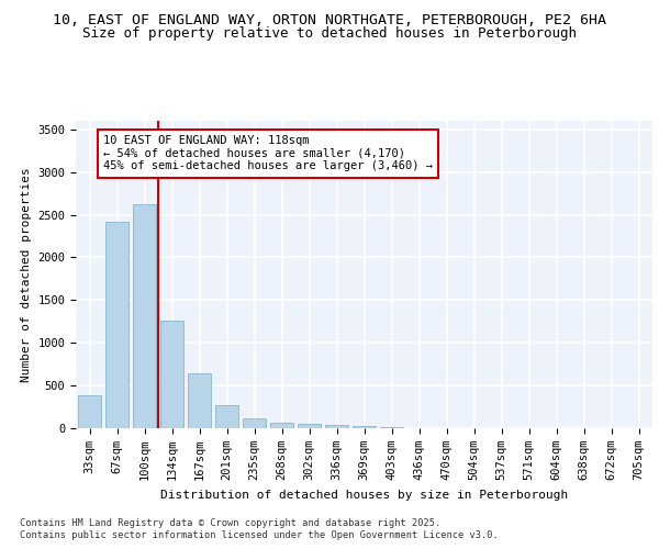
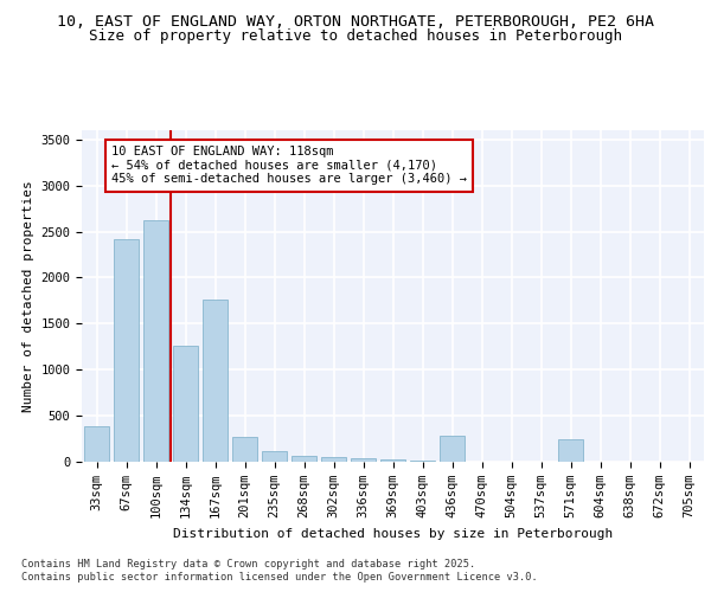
167sqm: 640 -> 1760
436sqm: 0 -> 280
571sqm: 0 -> 240
